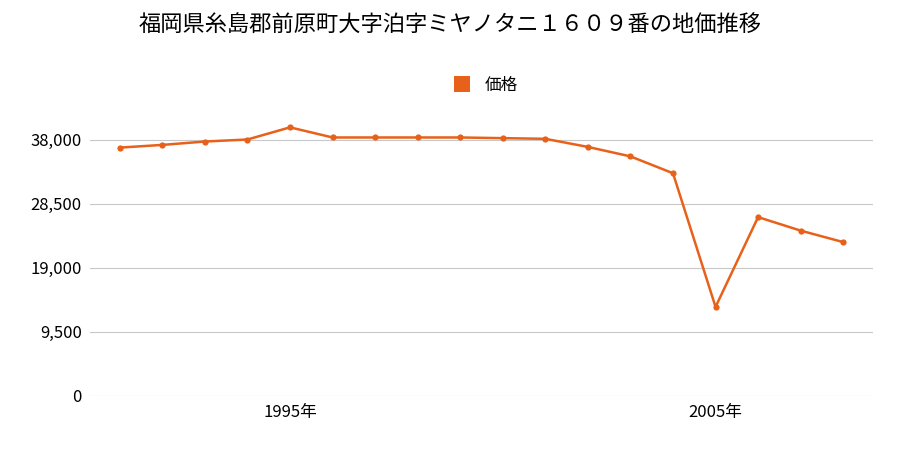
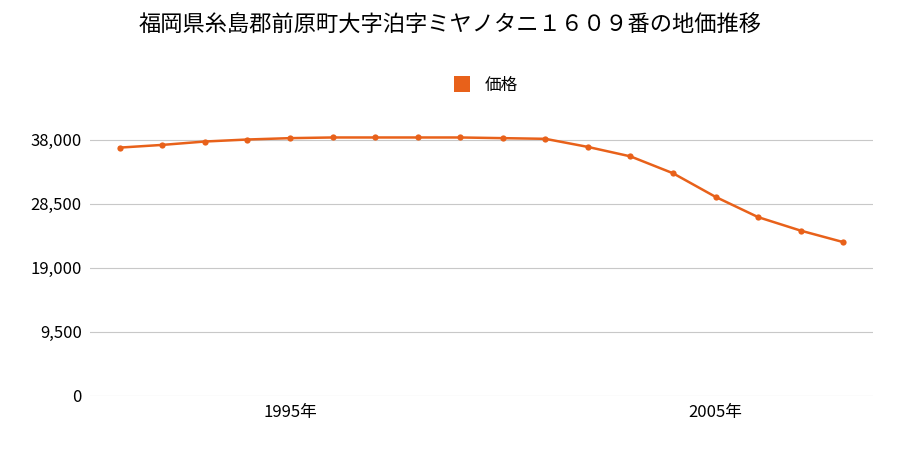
1995年: 39,800 -> 38,200
2005年: 13,200 -> 29,500
